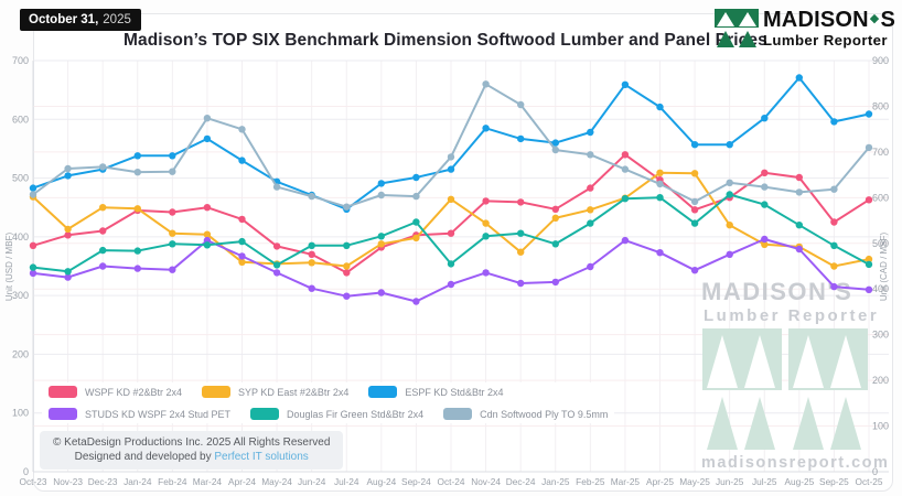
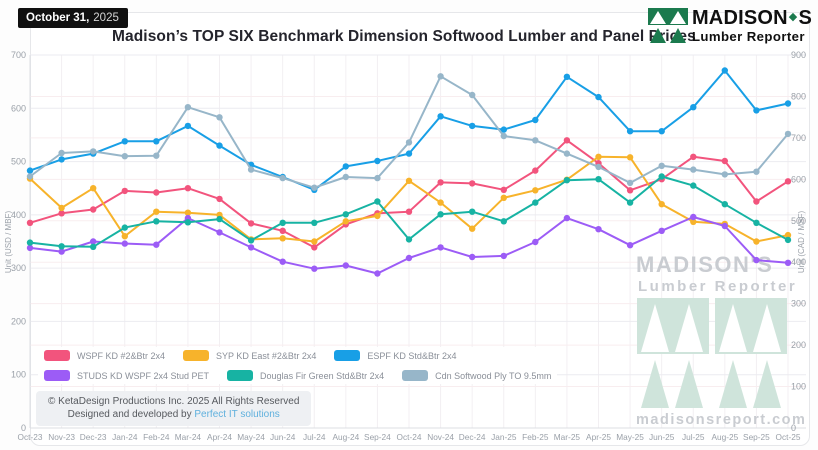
Douglas Fir Green Std&Btr 2x4/Dec-23: 380 -> 340
SYP KD East #2&Btr 2x4/Jan-24: 450 -> 360
SYP KD East #2&Btr 2x4/Apr-24: 360 -> 400
